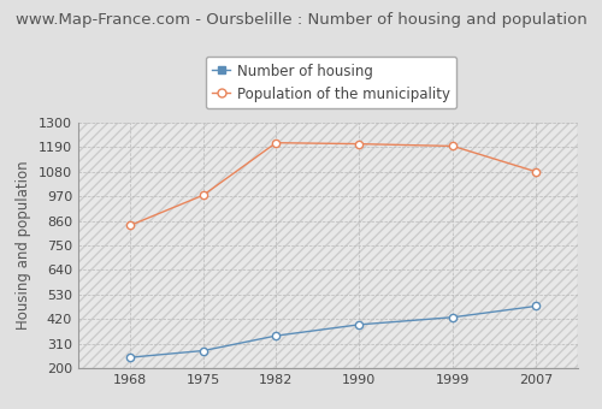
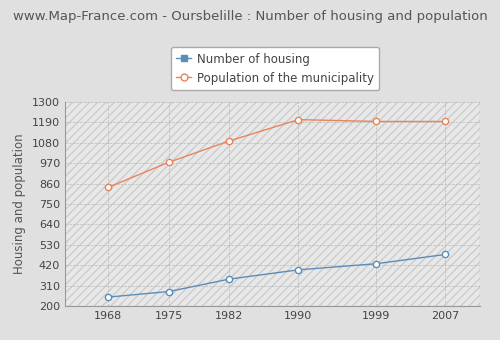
Population of the municipality/1982: 1210 -> 1090
Population of the municipality/2007: 1080 -> 1200
